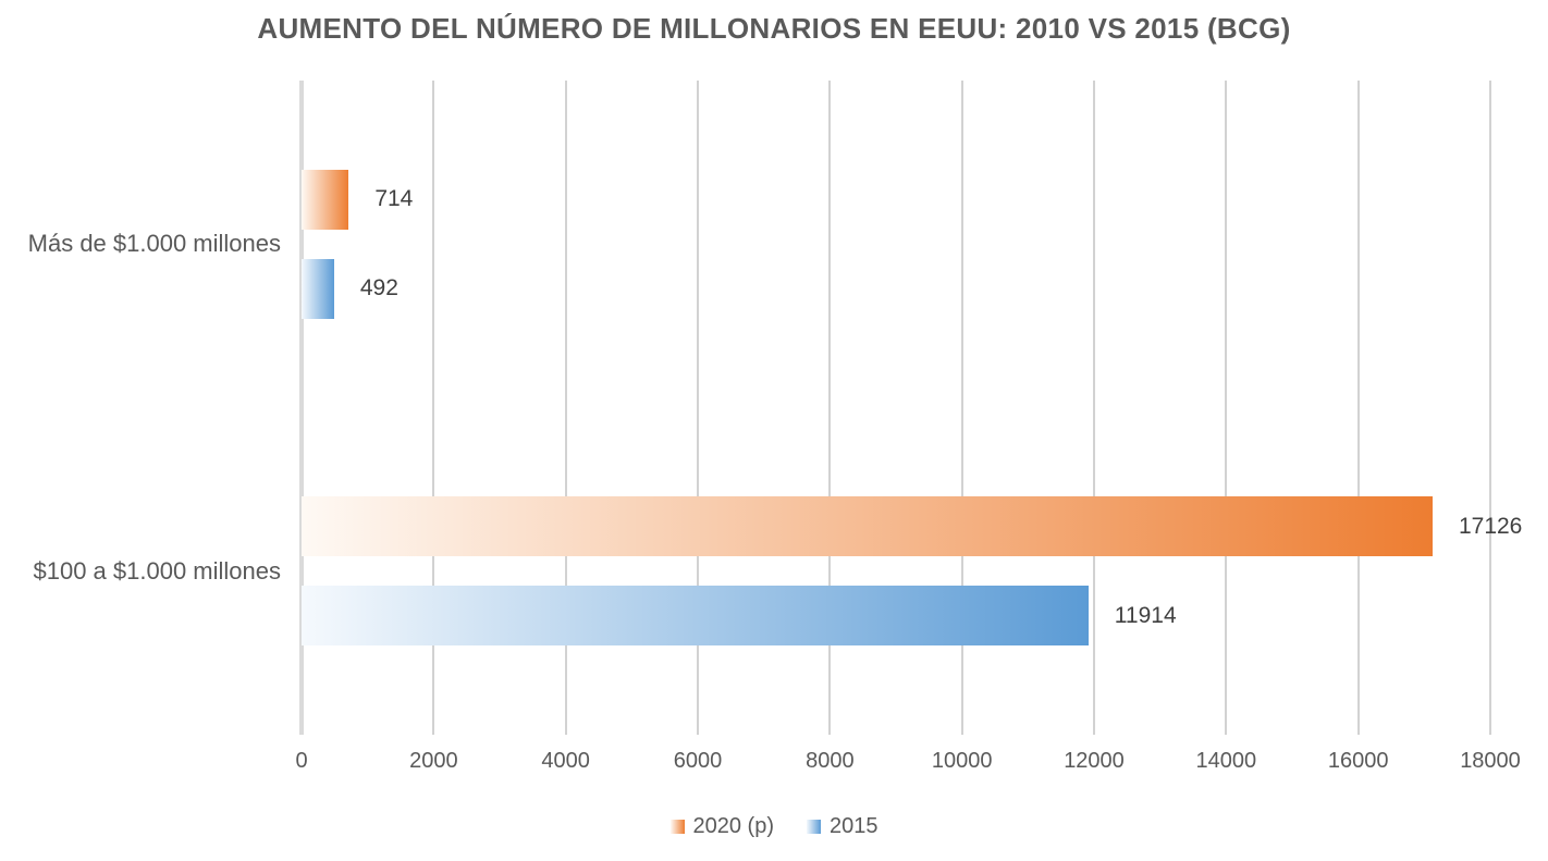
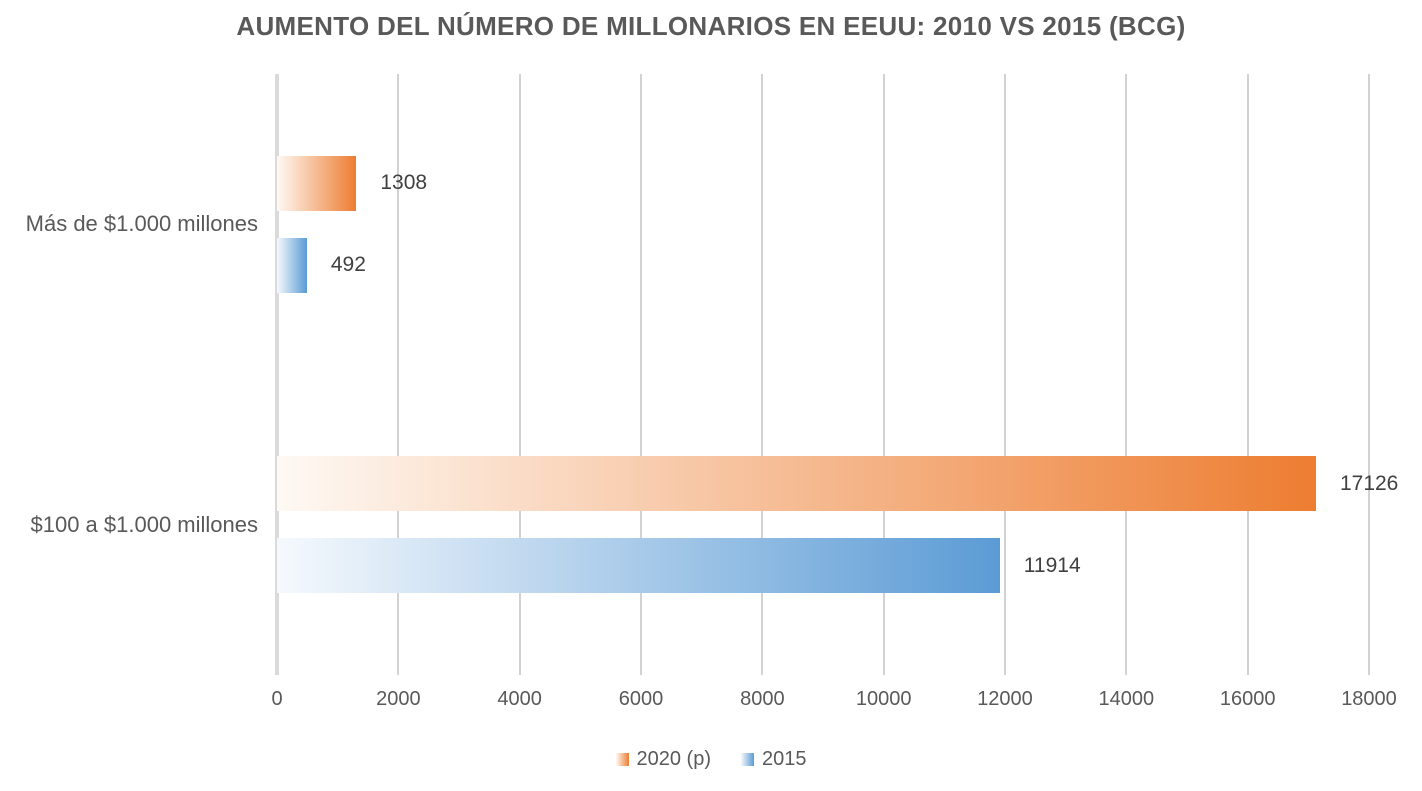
2020 (p)/Más de $1.000 millones: 714 -> 1308
